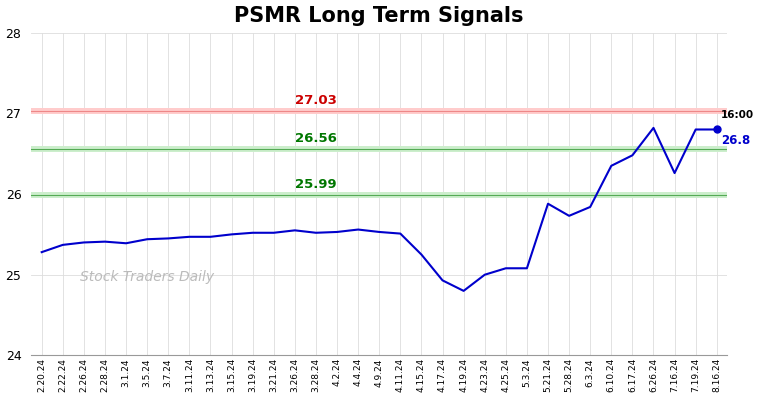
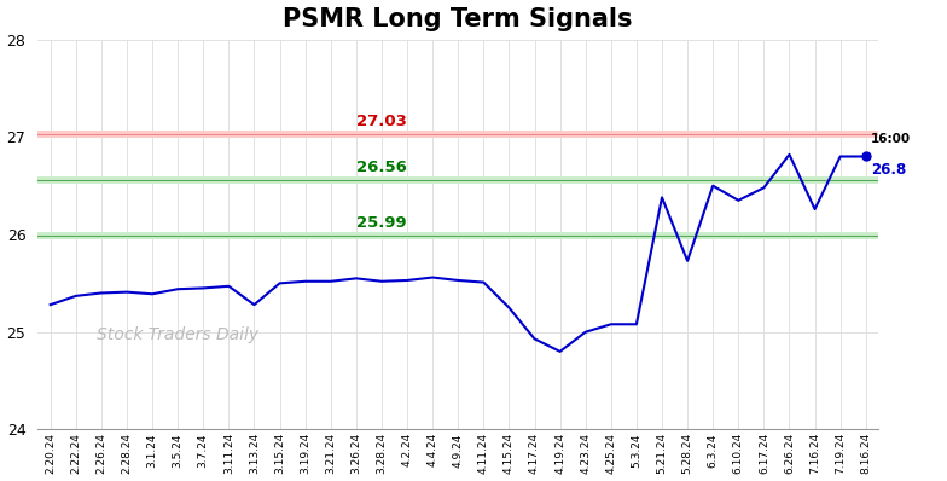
3.13.24: 25.47 -> 25.28
5.21.24: 25.88 -> 26.38
6.3.24: 25.84 -> 26.50
